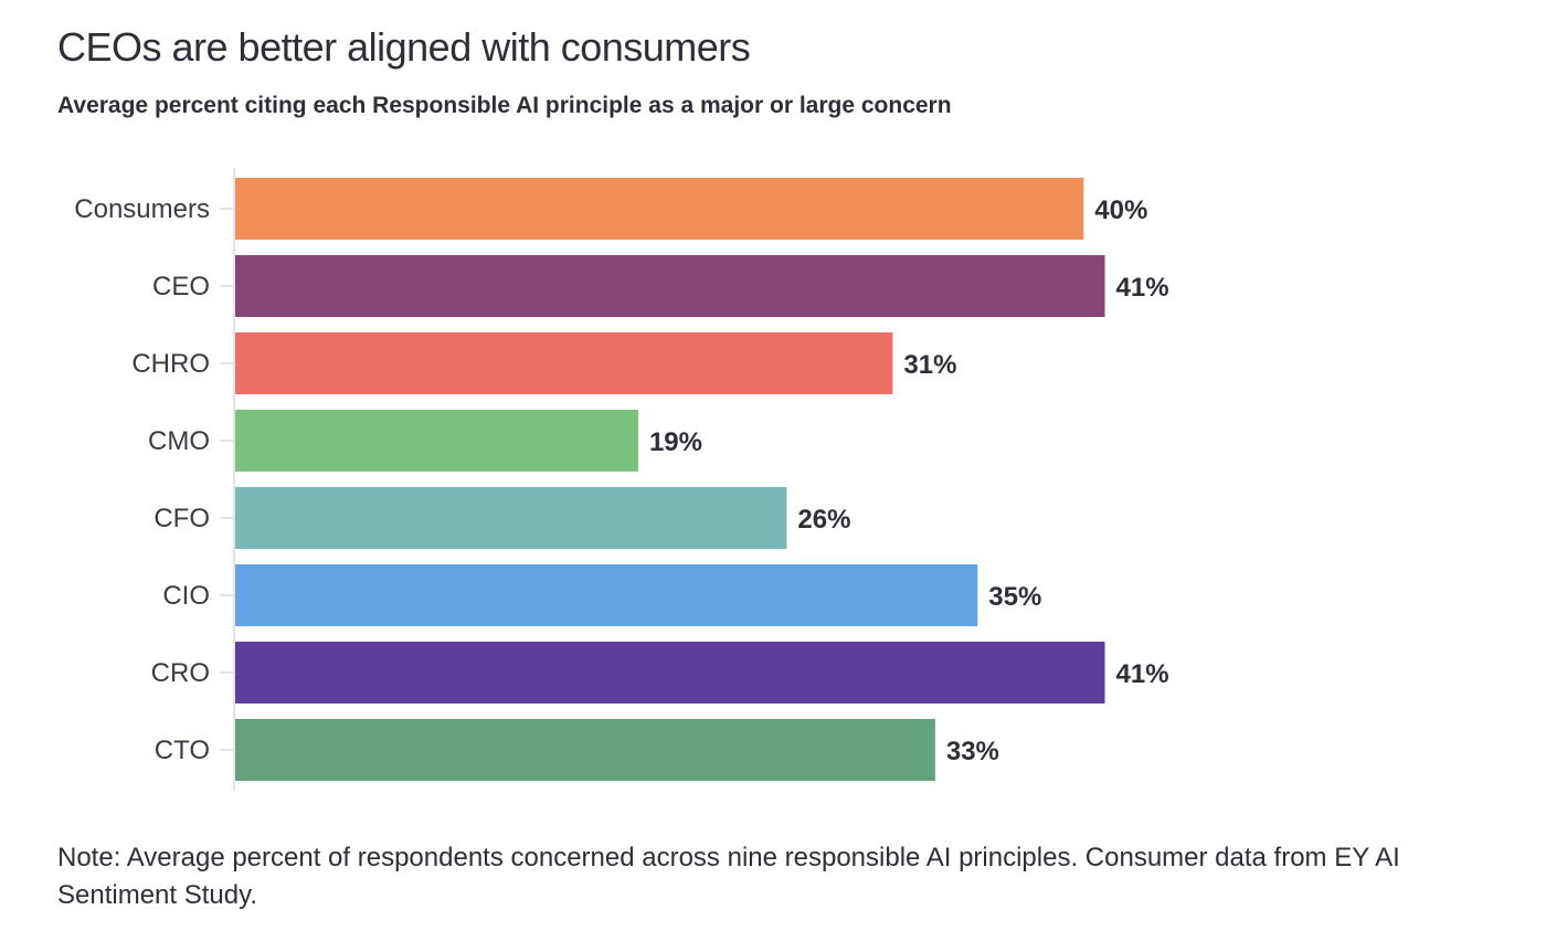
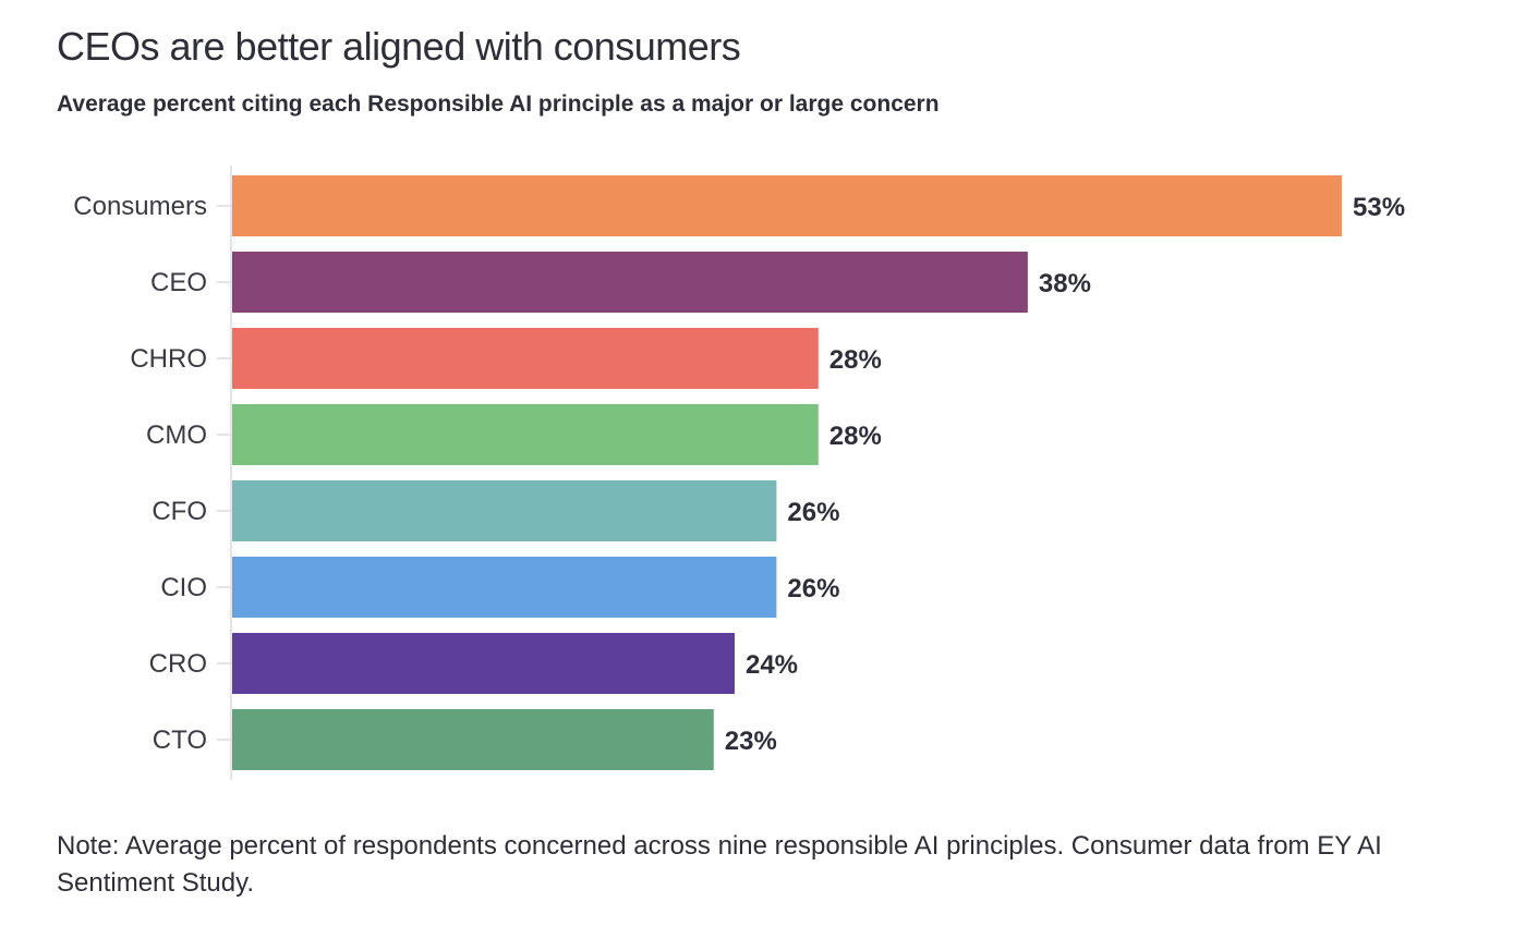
Consumers: 40% -> 53%
CEO: 41% -> 38%
CHRO: 31% -> 28%
CMO: 19% -> 28%
CIO: 35% -> 26%
CRO: 41% -> 24%
CTO: 33% -> 23%
